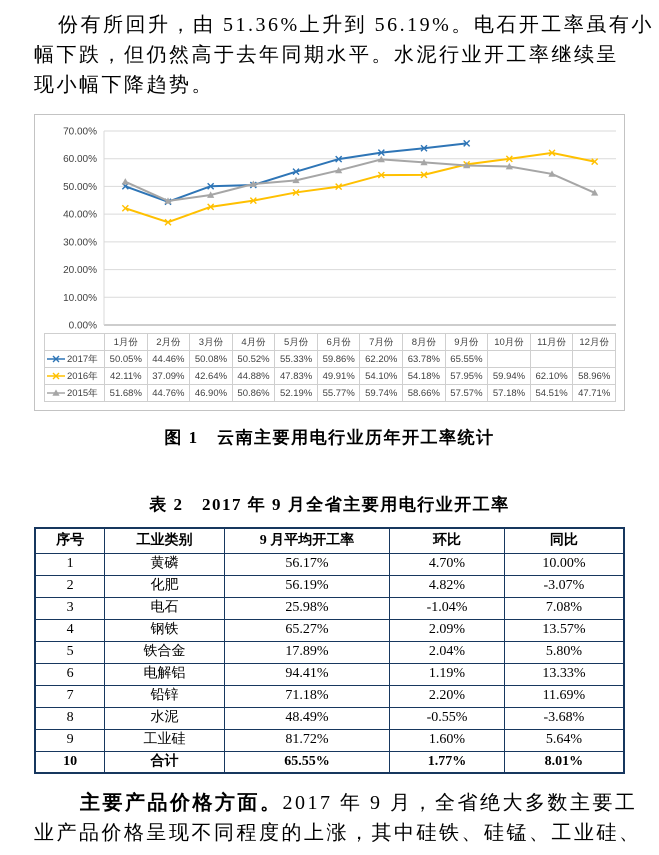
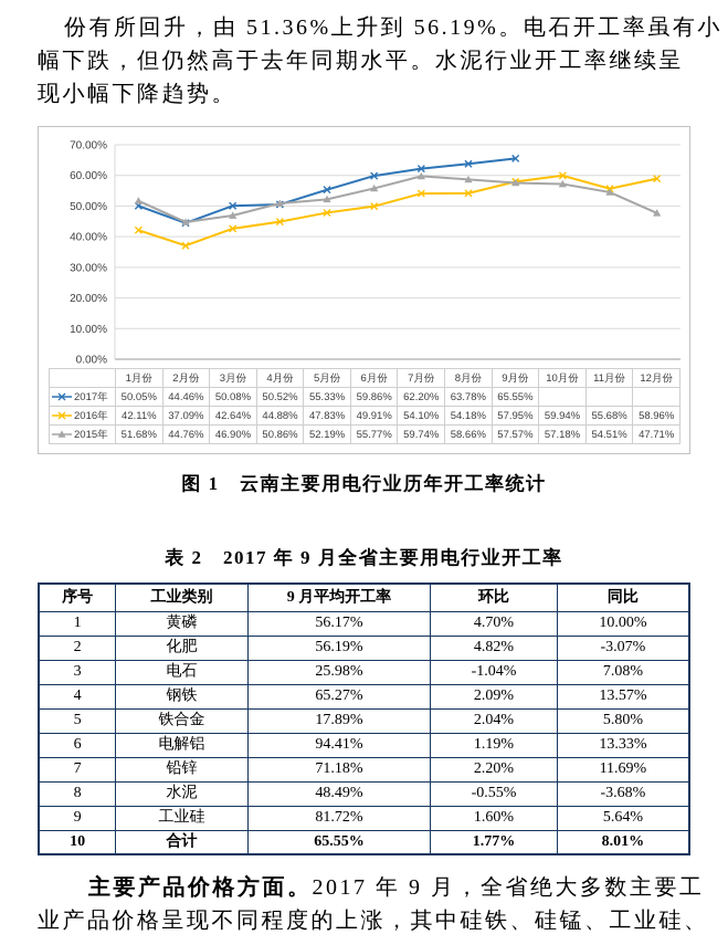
2016年/11月份: 62.10% -> 55.68%
